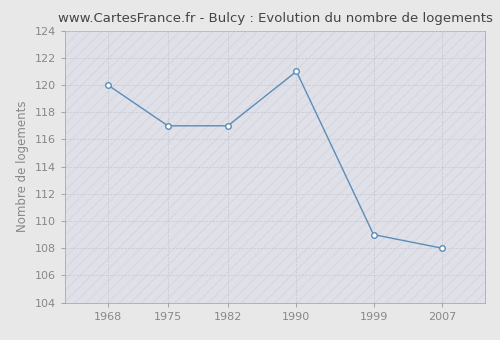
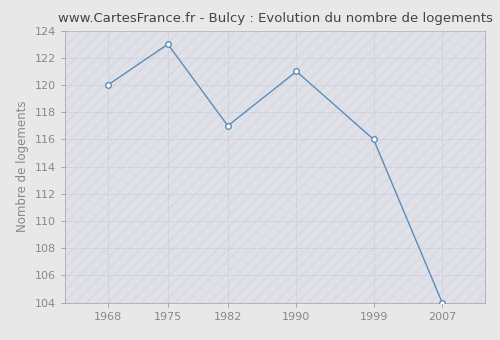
1975: 117 -> 123
1999: 109 -> 116
2007: 108 -> 104
